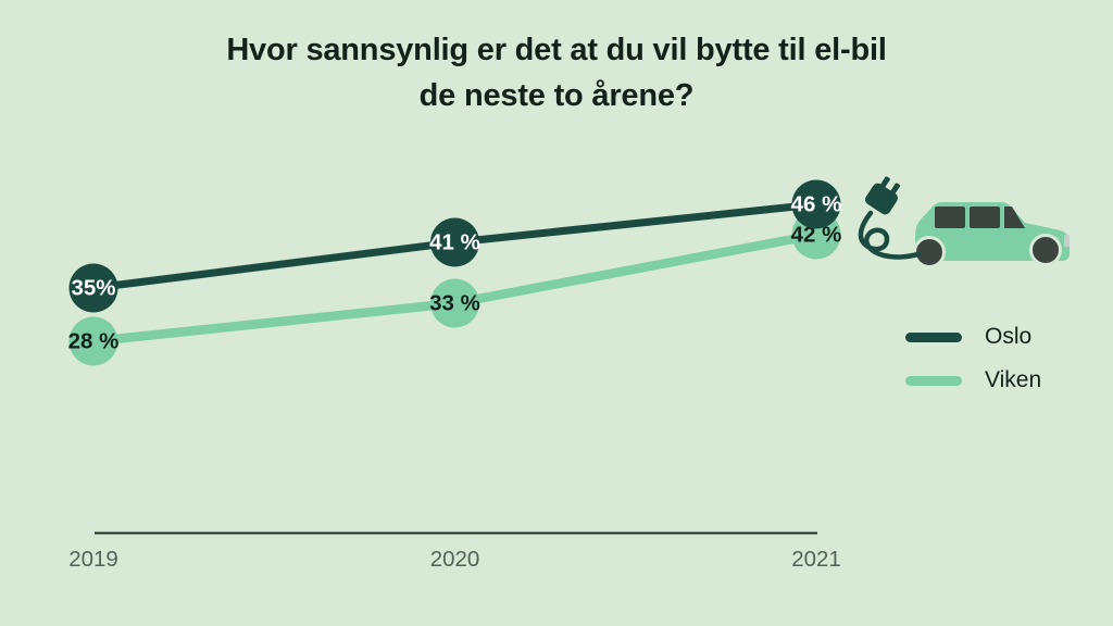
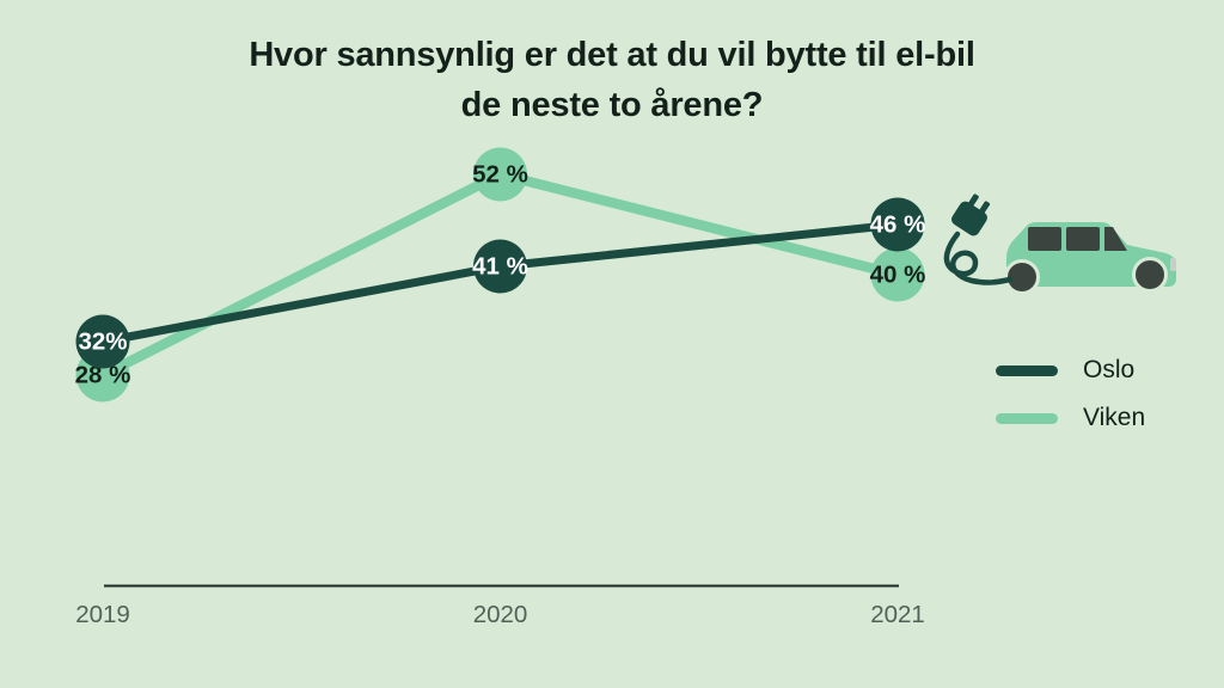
Oslo/2019: 35% -> 32%
Viken/2020: 33 -> 52
Viken/2021: 42 -> 40
